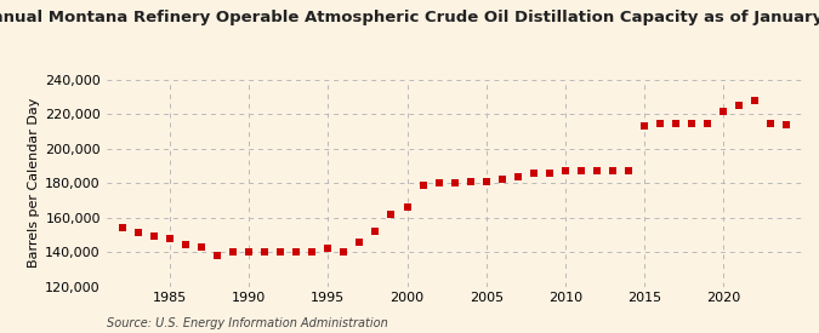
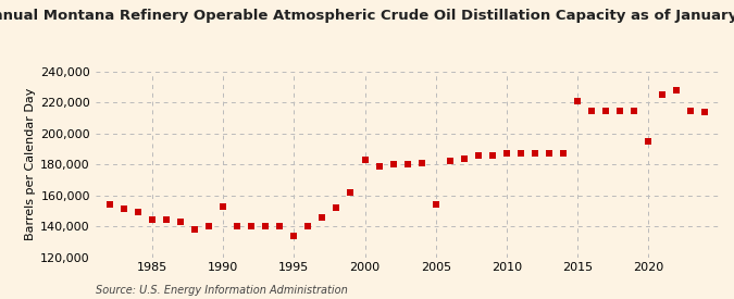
1985: 148,000 -> 144,000
1990: 140,000 -> 153,000
1995: 142,000 -> 134,000
2000: 166,000 -> 183,000
2005: 181,000 -> 154,000
2015: 213,000 -> 221,000
2020: 222,000 -> 195,000
